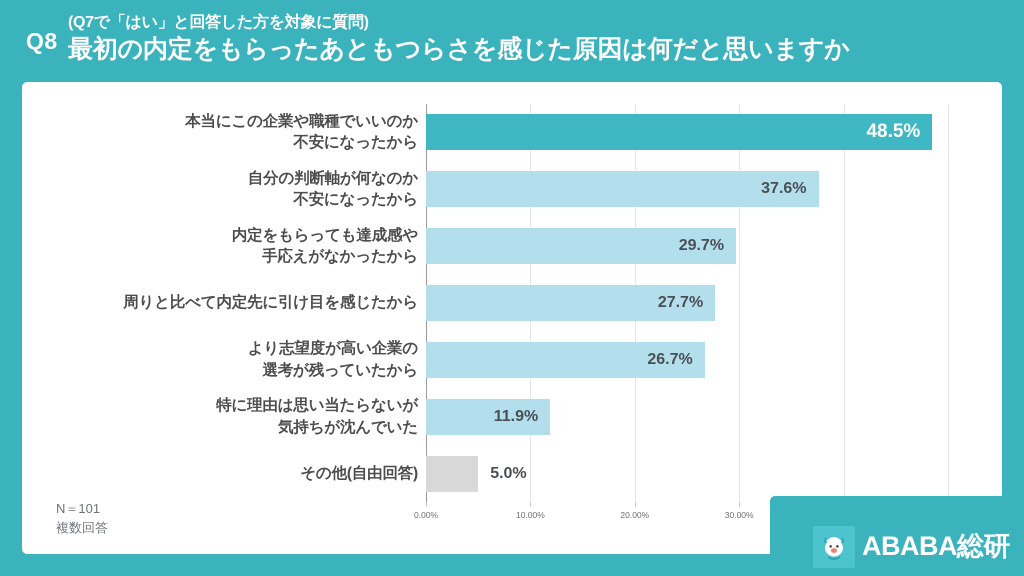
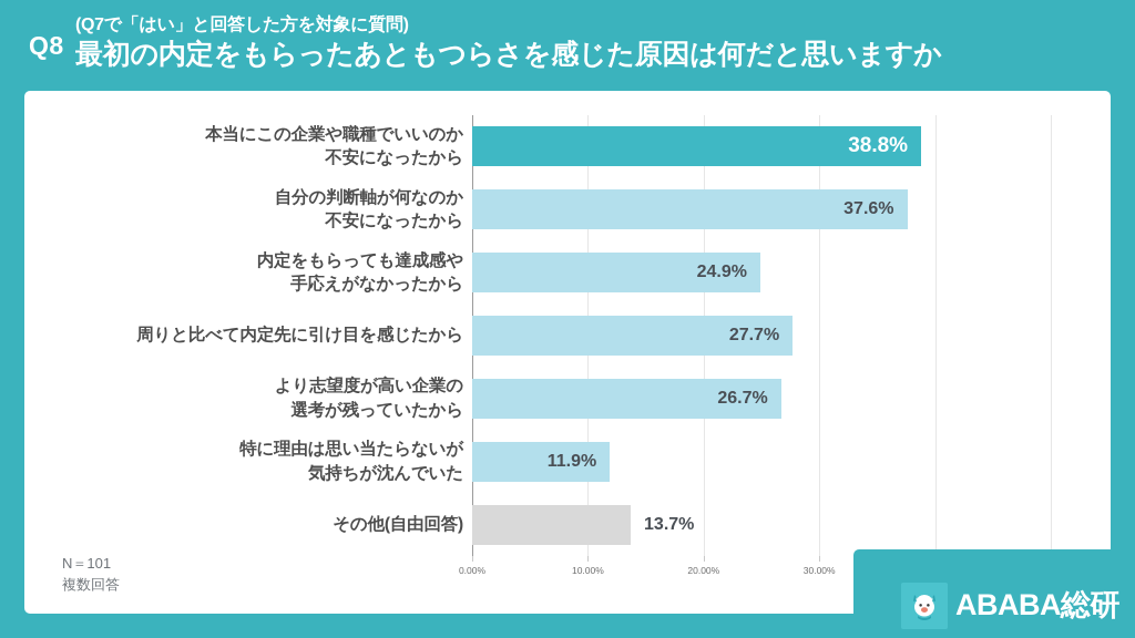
本当にこの企業や職種でいいのか 不安になったから: 48.5% -> 38.8%
内定をもらっても達成感や 手応えがなかったから: 29.7% -> 24.9%
その他(自由回答): 5.0% -> 13.7%
